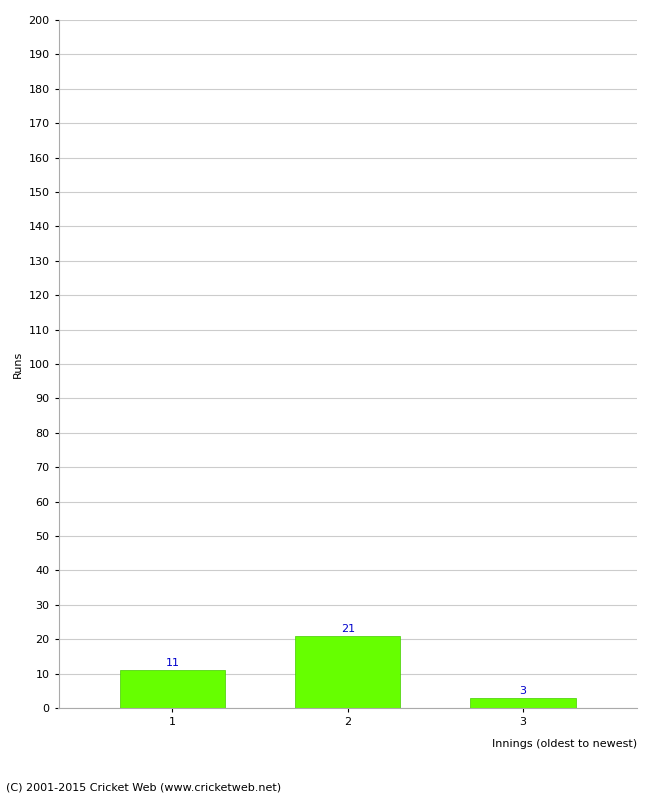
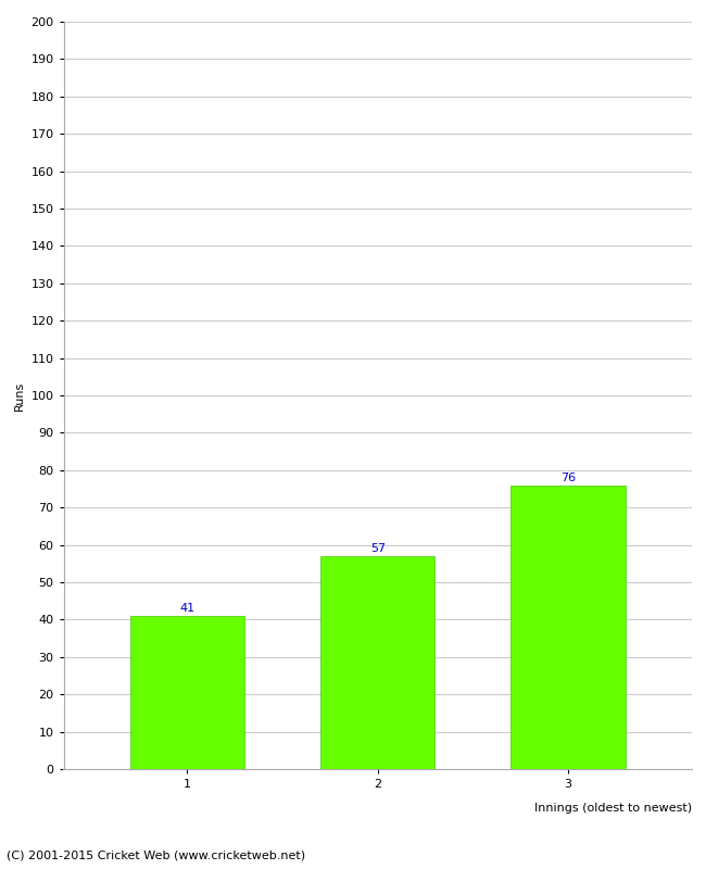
1: 11 -> 41
2: 21 -> 57
3: 3 -> 76
